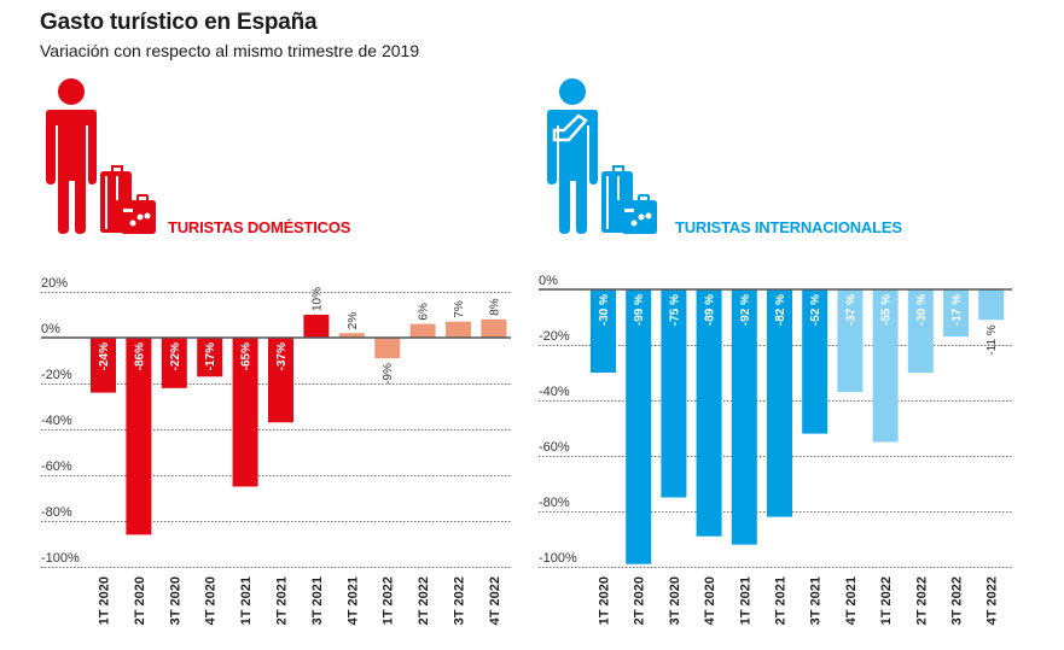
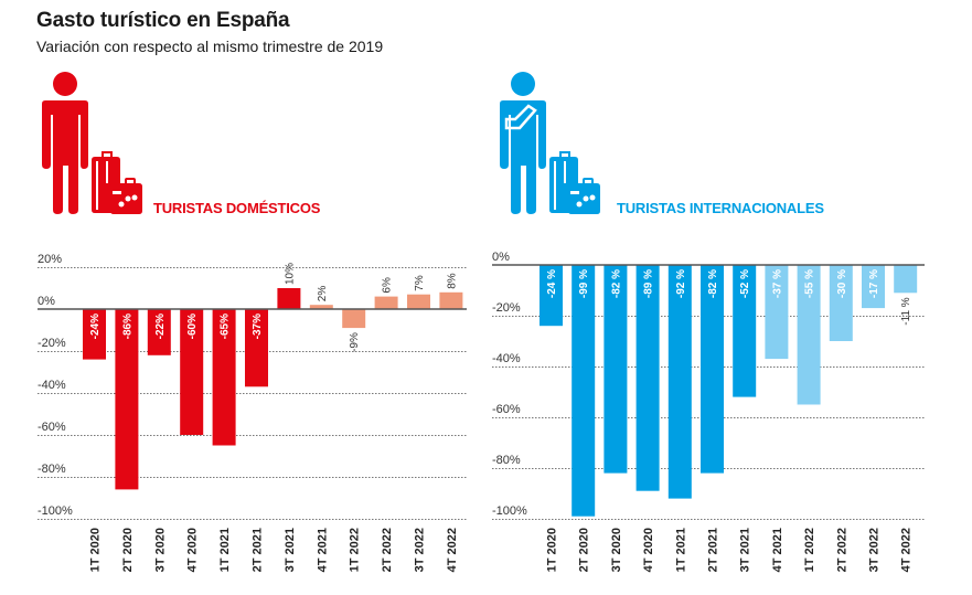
TURISTAS DOMÉSTICOS/4T 2020: -17% -> -60%
TURISTAS INTERNACIONALES/1T 2020: -30 -> -24
TURISTAS INTERNACIONALES/3T 2020: -75 -> -82
